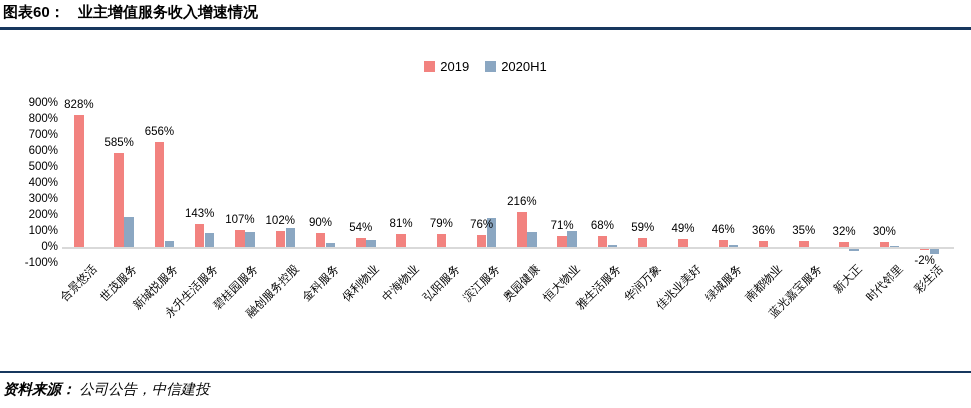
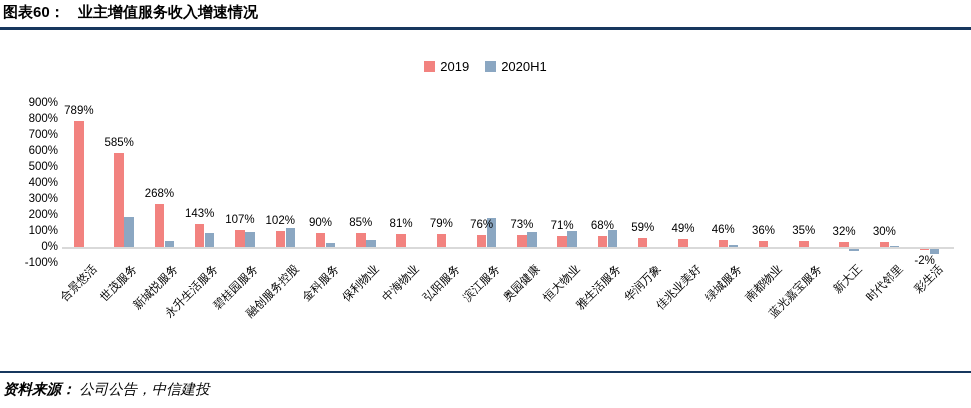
2019/合景悠活: 828% -> 789%
2019/新城悦服务: 656% -> 268%
2019/保利物业: 54% -> 85%
2019/奥园健康: 216% -> 73%
2020H1/雅生活服务: 10% -> 100%
